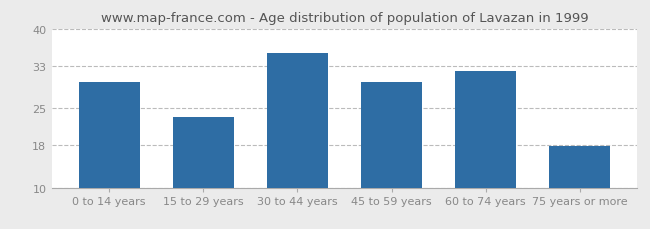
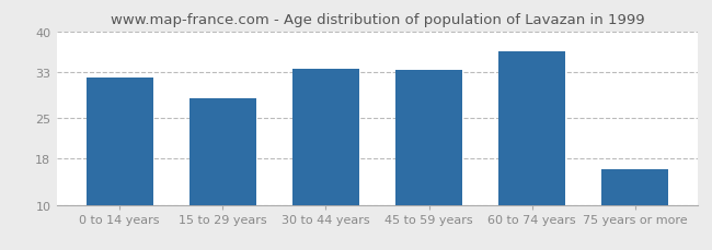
0 to 14 years: 30.0 -> 32.0
15 to 29 years: 23.4 -> 28.5
30 to 44 years: 35.4 -> 33.5
45 to 59 years: 30.0 -> 33.3
60 to 74 years: 32.0 -> 36.5
75 years or more: 17.8 -> 16.2
